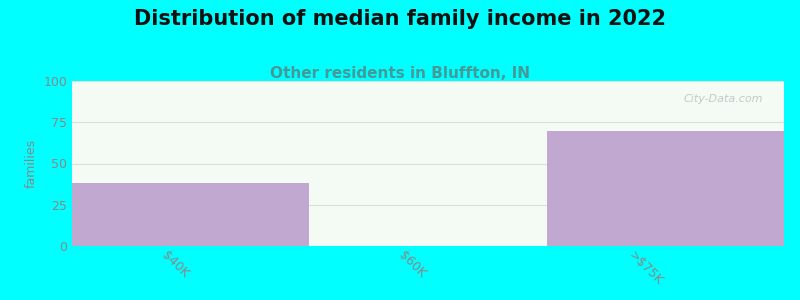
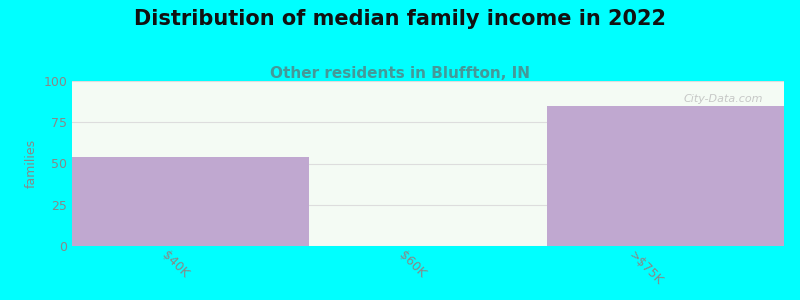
$40K: 38 -> 54
>$75K: 70 -> 85
